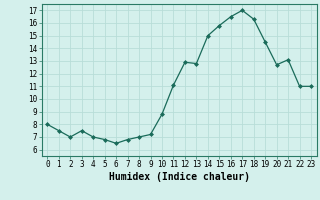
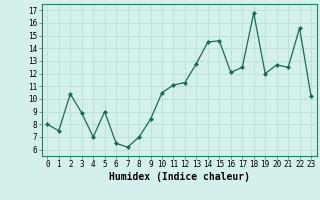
2: 7.0 -> 10.4
3: 7.5 -> 8.9
5: 6.8 -> 9.0
7: 6.8 -> 6.2
9: 7.2 -> 8.4
10: 8.8 -> 10.5
12: 12.9 -> 11.3
14: 15.0 -> 14.5
15: 15.8 -> 14.6
16: 16.5 -> 12.1
17: 17.0 -> 12.5
18: 16.3 -> 16.8
19: 14.5 -> 12.0
21: 13.1 -> 12.5
22: 11.0 -> 15.6
23: 11.0 -> 10.2
